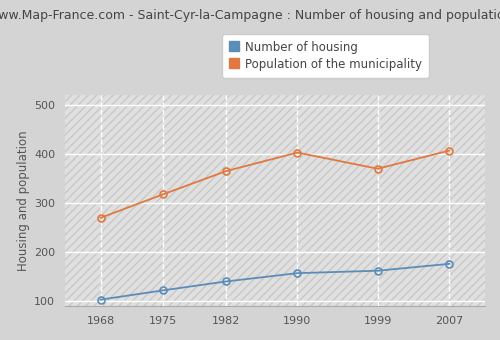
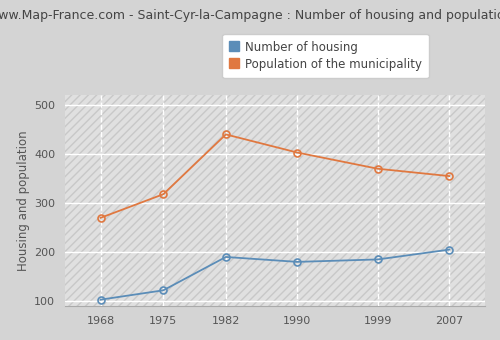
Number of housing/1982: 140 -> 190
Population of the municipality/1982: 365 -> 440
Number of housing/1990: 157 -> 180
Number of housing/1999: 162 -> 185
Number of housing/2007: 176 -> 205
Population of the municipality/2007: 407 -> 355
